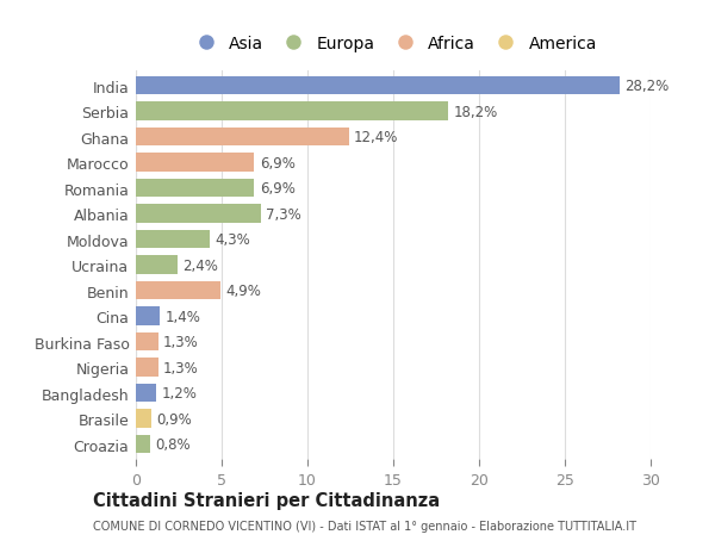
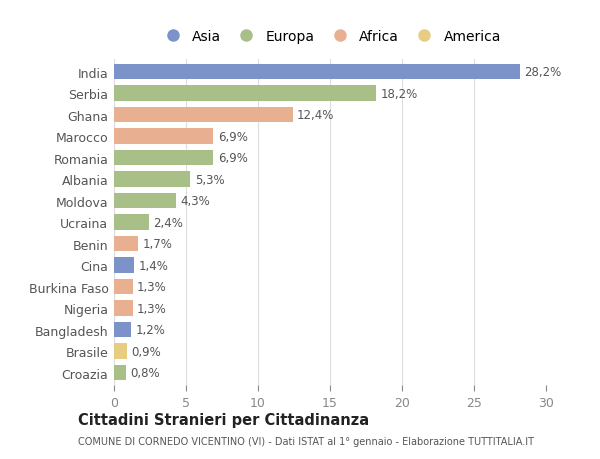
Albania: 7,3% -> 5,3%
Benin: 4,9% -> 1,7%
